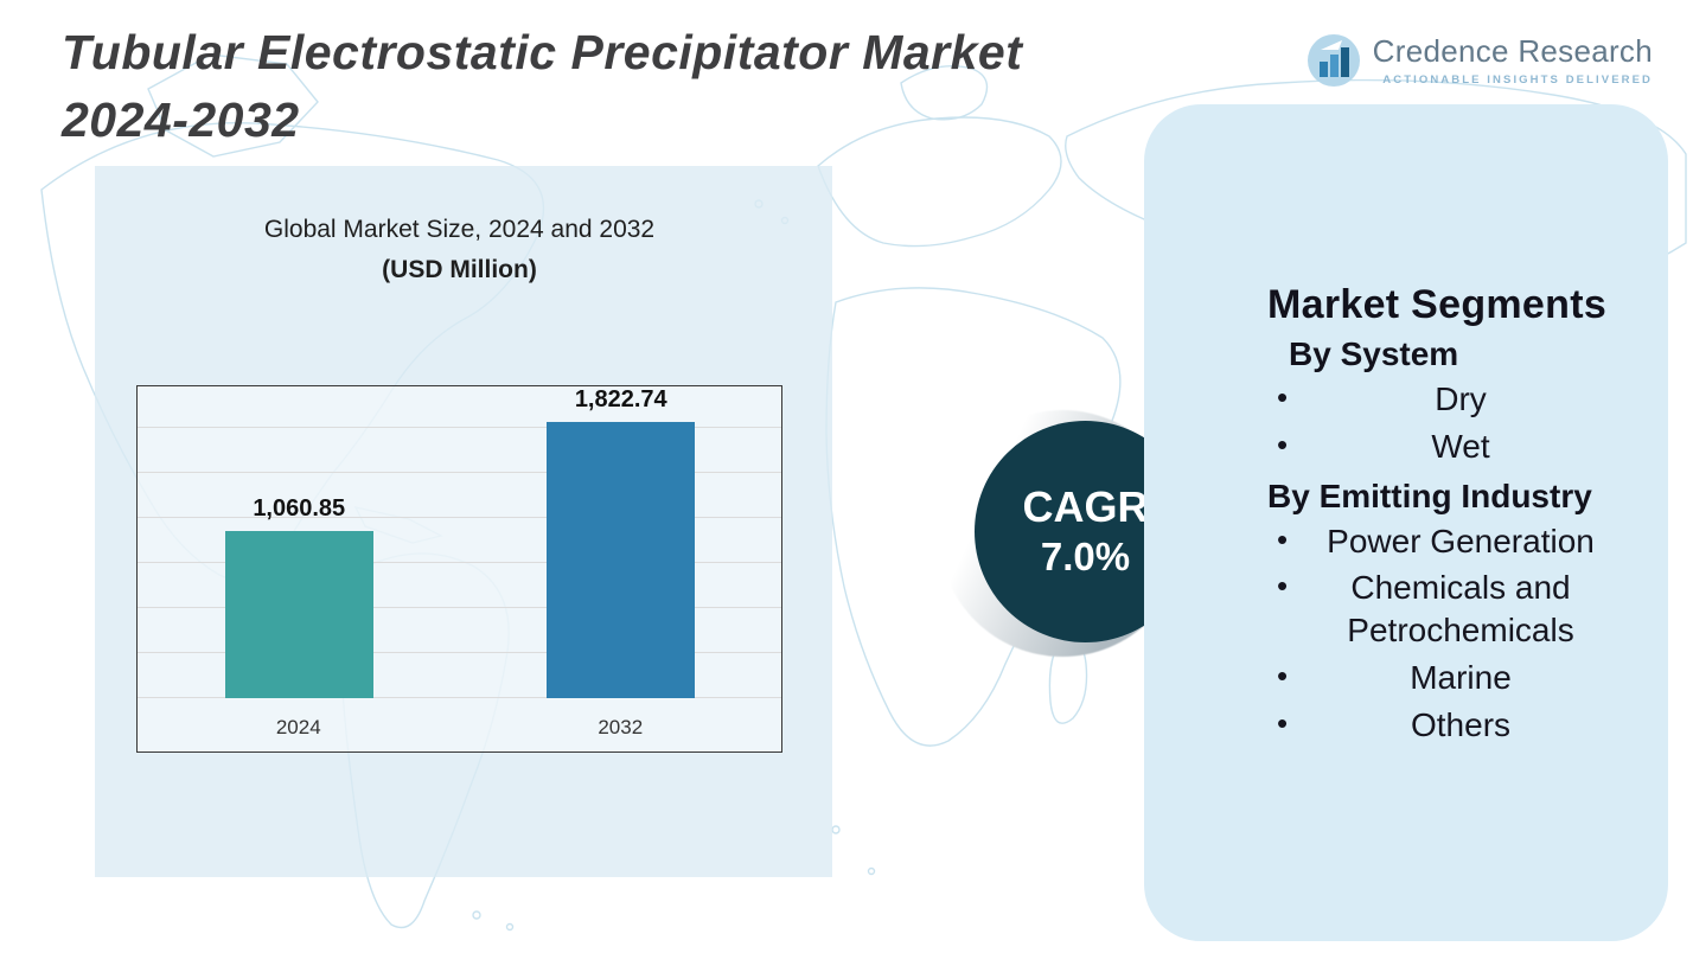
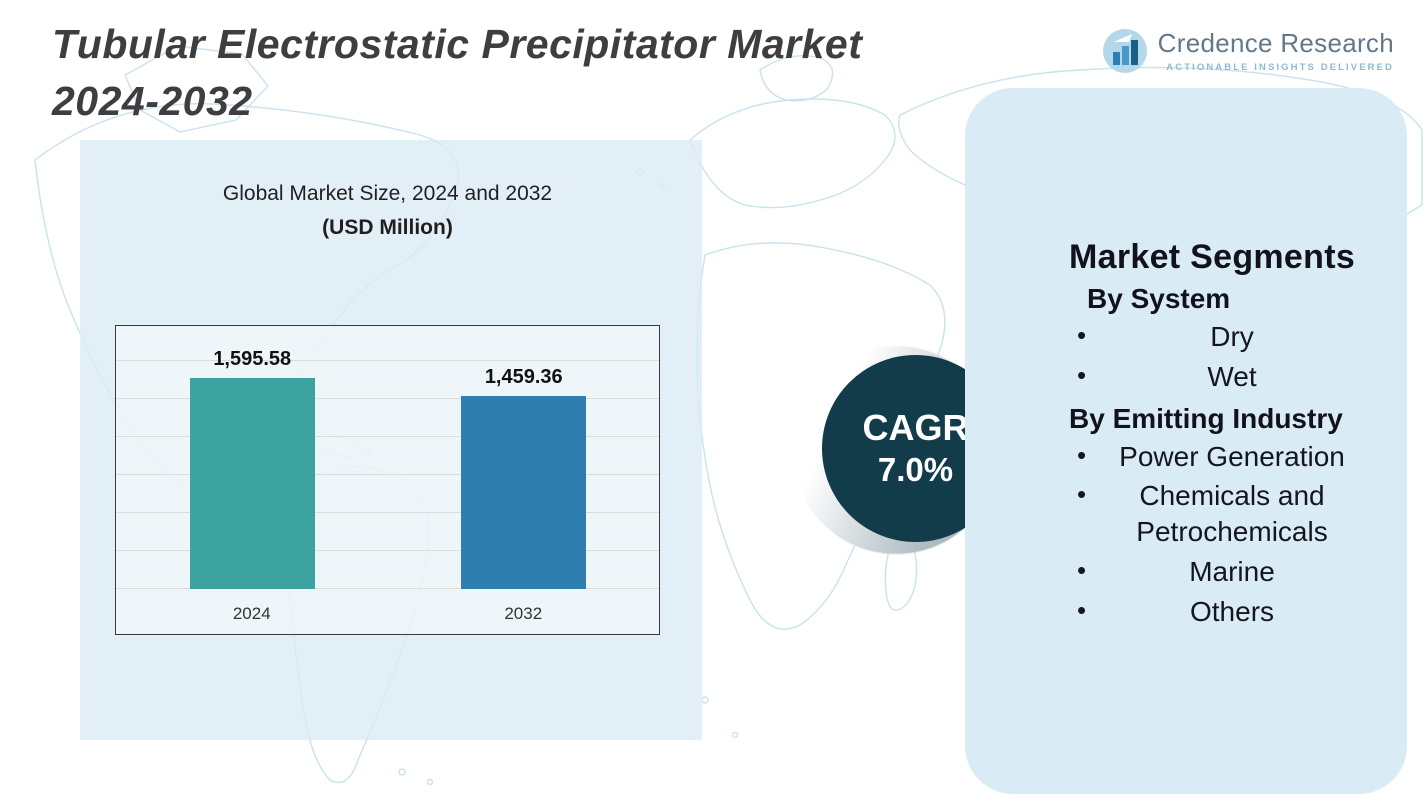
2024: 1,060.85 -> 1,595.58
2032: 1,822.74 -> 1,459.36
